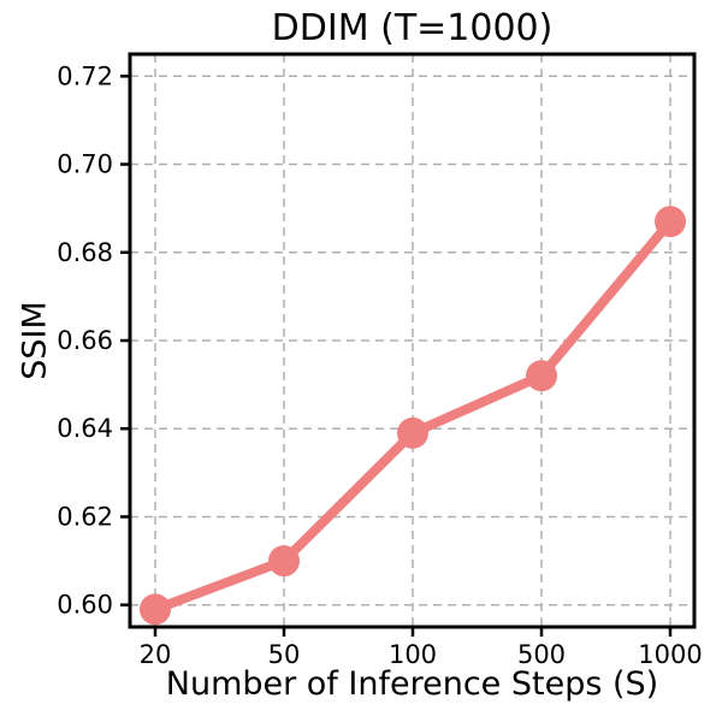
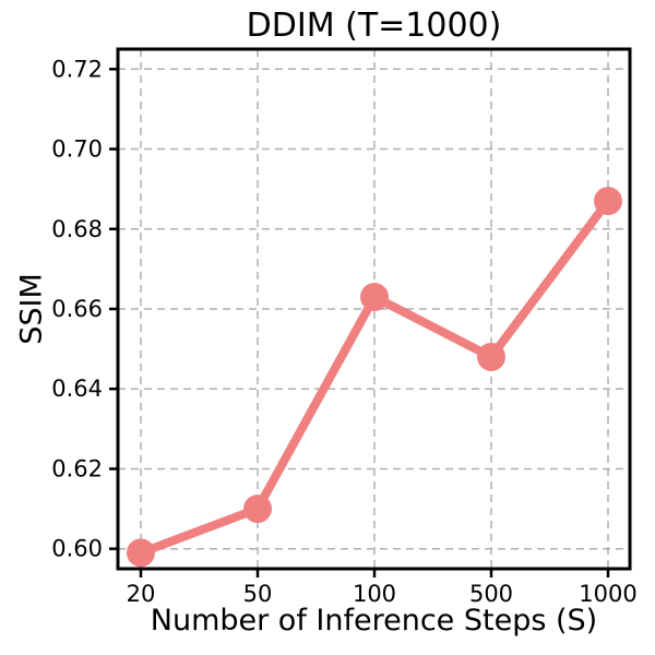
100: 0.639 -> 0.663
500: 0.652 -> 0.648
